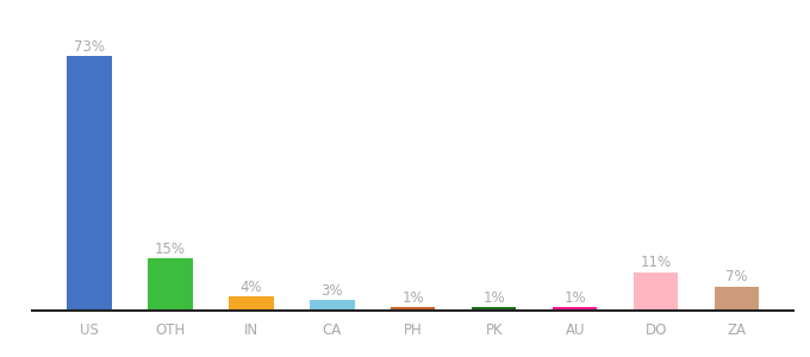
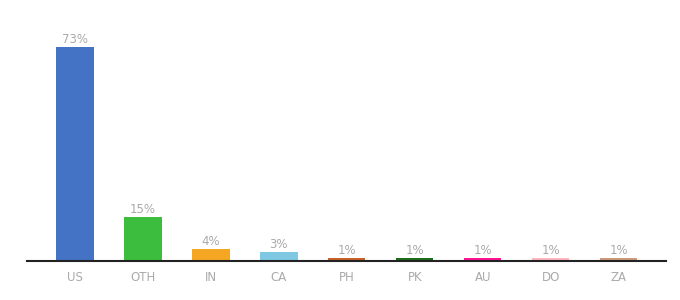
DO: 11% -> 1%
ZA: 7% -> 1%
